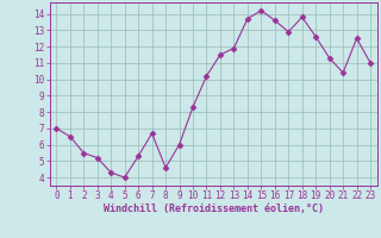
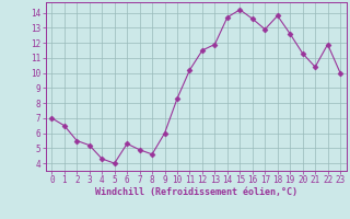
7: 6.7 -> 4.9
22: 12.5 -> 11.9
23: 11.0 -> 10.0
